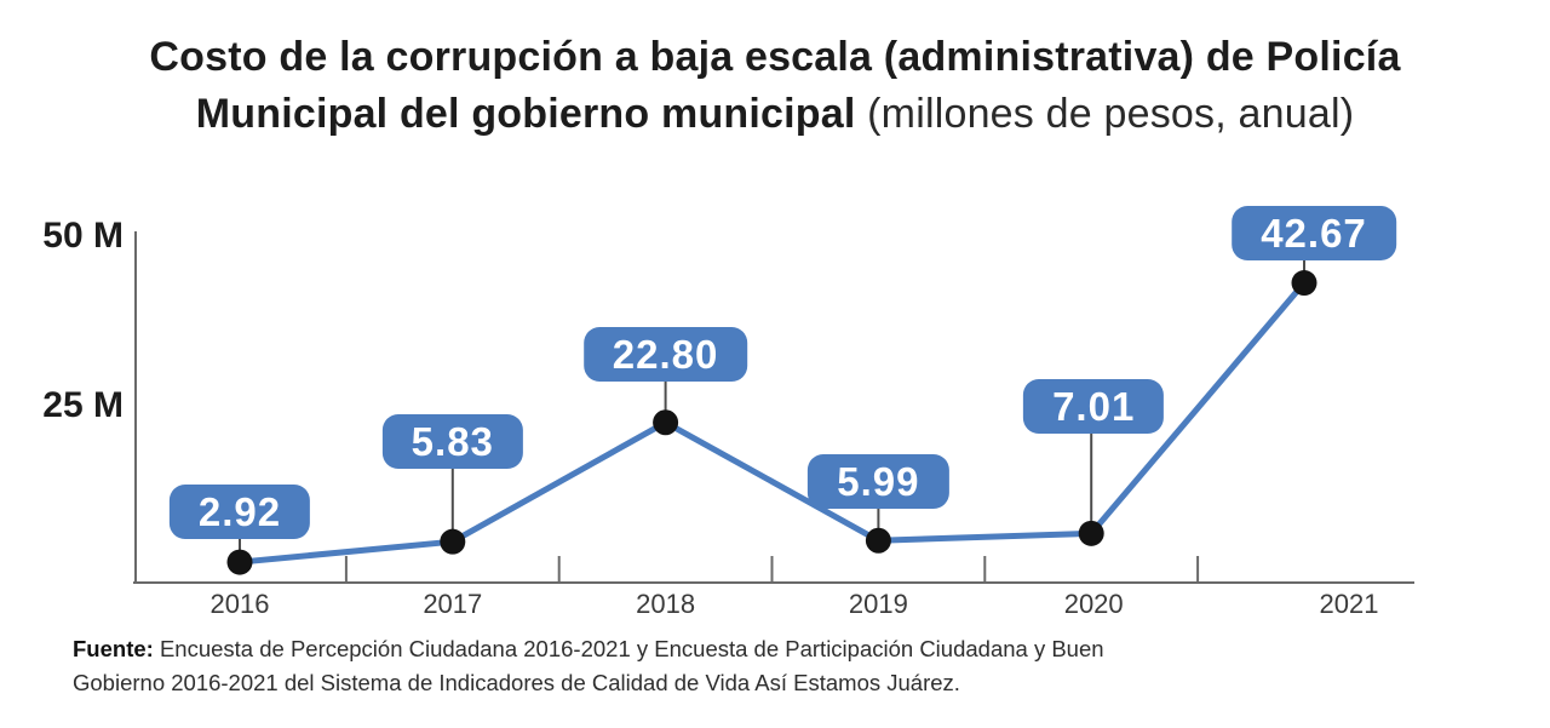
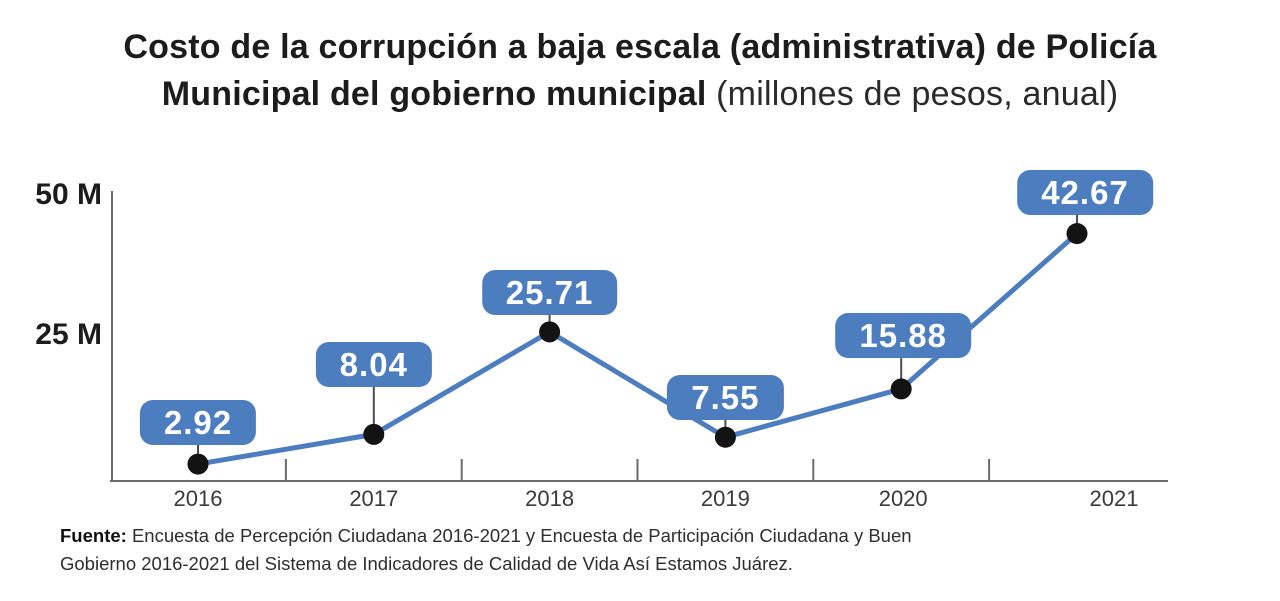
2017: 5.83 -> 8.04
2018: 22.80 -> 25.71
2019: 5.99 -> 7.55
2020: 7.01 -> 15.88
